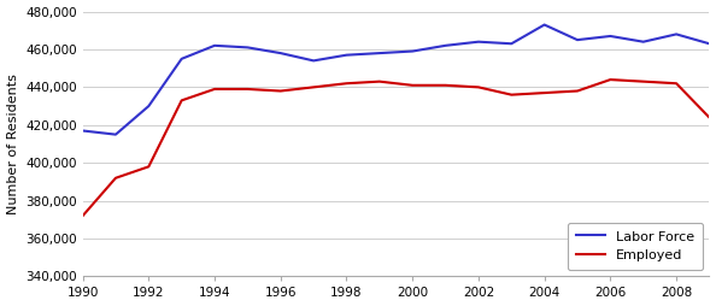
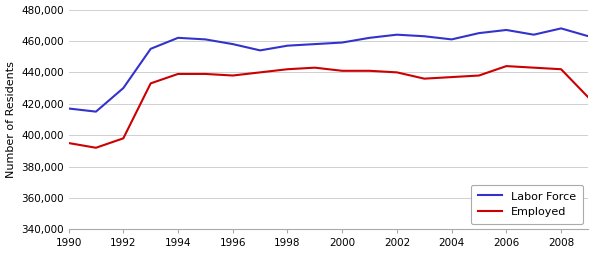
Employed/1990: 372,000 -> 395,000
Labor Force/2004: 473,000 -> 461,000
